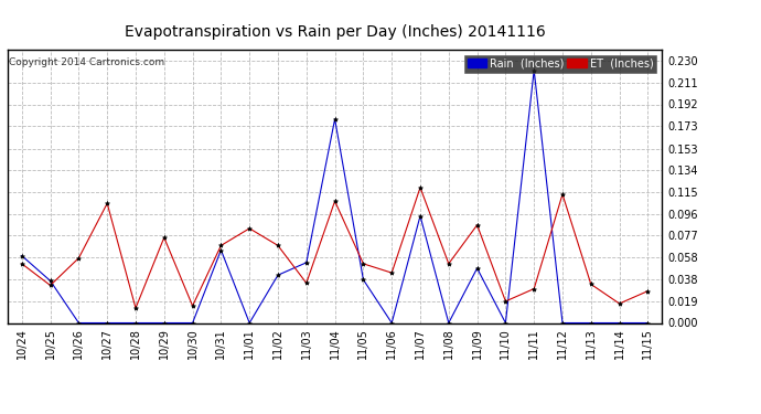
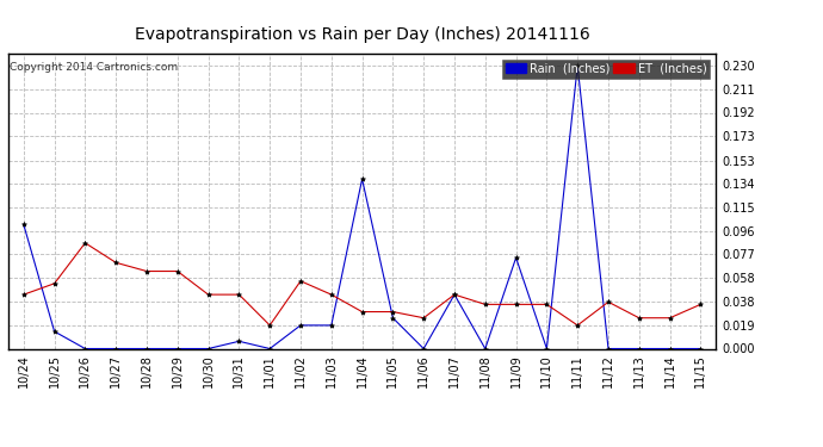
Rain (Inches)/10/24: 0.059 -> 0.101
ET (Inches)/10/24: 0.052 -> 0.044
Rain (Inches)/10/25: 0.037 -> 0.014
ET (Inches)/10/25: 0.033 -> 0.053
ET (Inches)/10/26: 0.057 -> 0.086
ET (Inches)/10/27: 0.105 -> 0.070
ET (Inches)/10/28: 0.013 -> 0.063
ET (Inches)/10/29: 0.075 -> 0.063
ET (Inches)/10/30: 0.015 -> 0.044
Rain (Inches)/10/31: 0.064 -> 0.006
ET (Inches)/10/31: 0.068 -> 0.044
ET (Inches)/11/01: 0.083 -> 0.019
Rain (Inches)/11/02: 0.042 -> 0.019
ET (Inches)/11/02: 0.068 -> 0.055
Rain (Inches)/11/03: 0.053 -> 0.019
ET (Inches)/11/03: 0.035 -> 0.044
Rain (Inches)/11/04: 0.179 -> 0.138
ET (Inches)/11/04: 0.107 -> 0.030
Rain (Inches)/11/05: 0.038 -> 0.025
ET (Inches)/11/05: 0.052 -> 0.030
ET (Inches)/11/06: 0.044 -> 0.025
Rain (Inches)/11/07: 0.094 -> 0.044
ET (Inches)/11/07: 0.119 -> 0.044
ET (Inches)/11/08: 0.052 -> 0.036
Rain (Inches)/11/09: 0.048 -> 0.074
ET (Inches)/11/09: 0.086 -> 0.036
ET (Inches)/11/10: 0.019 -> 0.036
Rain (Inches)/11/11: 0.222 -> 0.230
ET (Inches)/11/11: 0.030 -> 0.019
ET (Inches)/11/12: 0.113 -> 0.038
ET (Inches)/11/13: 0.034 -> 0.025
ET (Inches)/11/14: 0.017 -> 0.025
ET (Inches)/11/15: 0.028 -> 0.036
